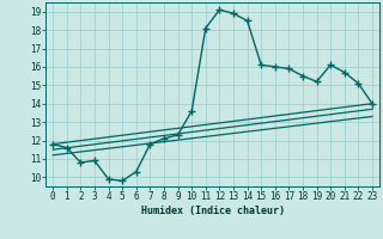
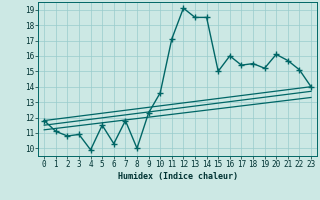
1: 11.6 -> 11.1
5: 9.8 -> 11.5
8: 12.1 -> 10.0
11: 18.1 -> 17.1
13: 18.9 -> 18.5
15: 16.1 -> 15.0
17: 15.9 -> 15.4
